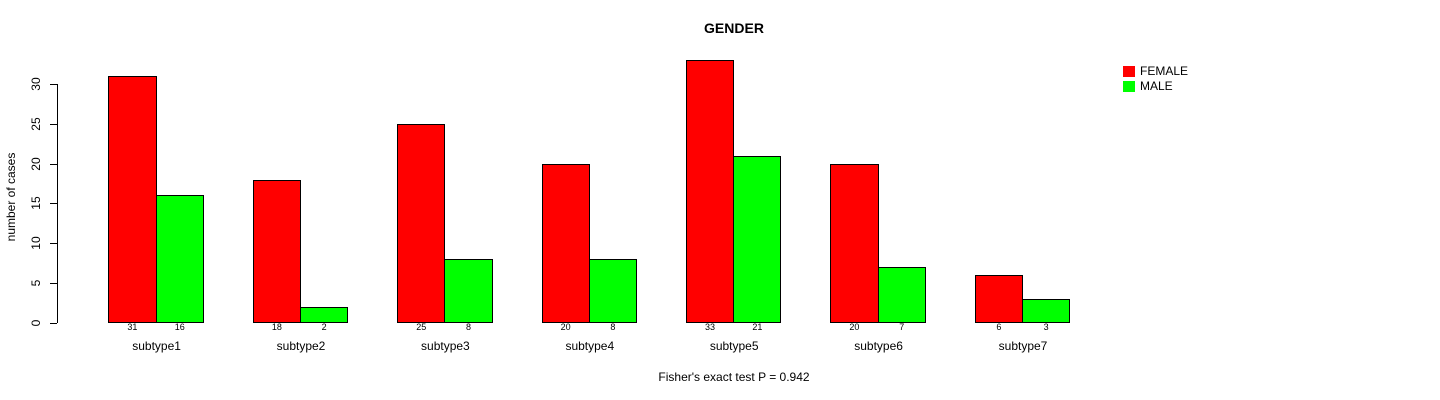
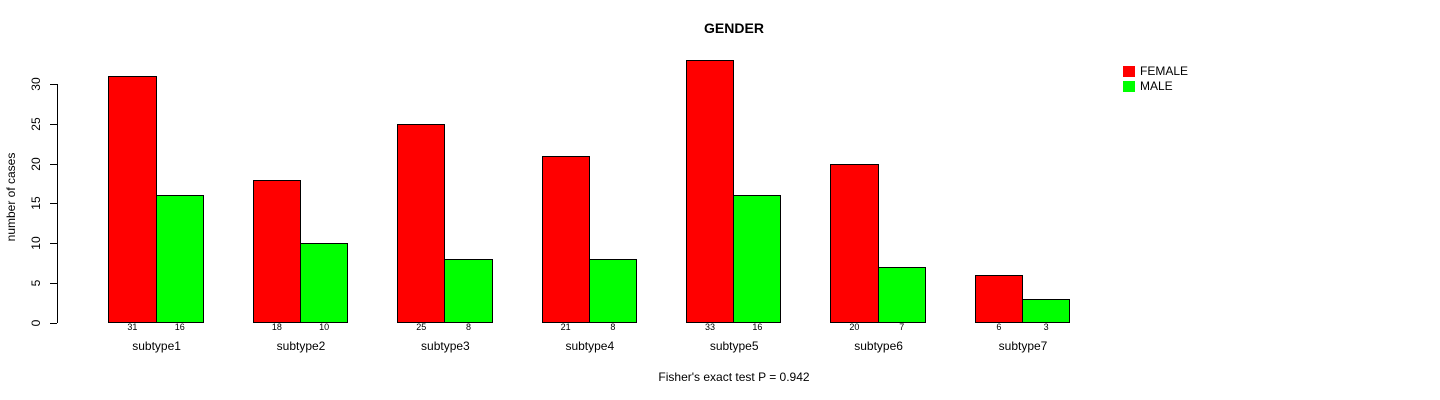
MALE/subtype2: 2 -> 10
FEMALE/subtype4: 20 -> 21
MALE/subtype5: 21 -> 16
